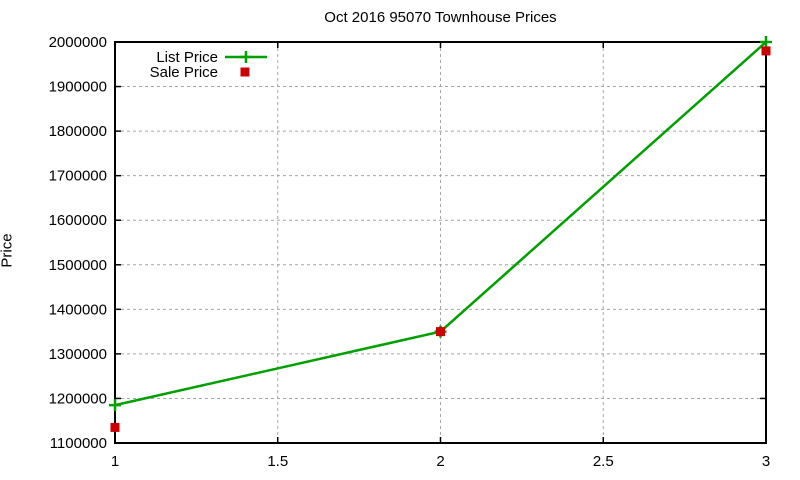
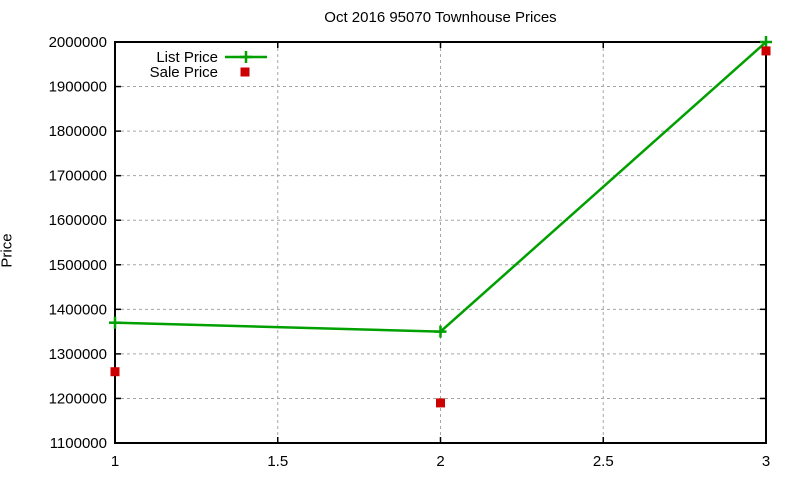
List Price/1: 1180000 -> 1370000
Sale Price/1: 1140000 -> 1260000
Sale Price/2: 1350000 -> 1190000
